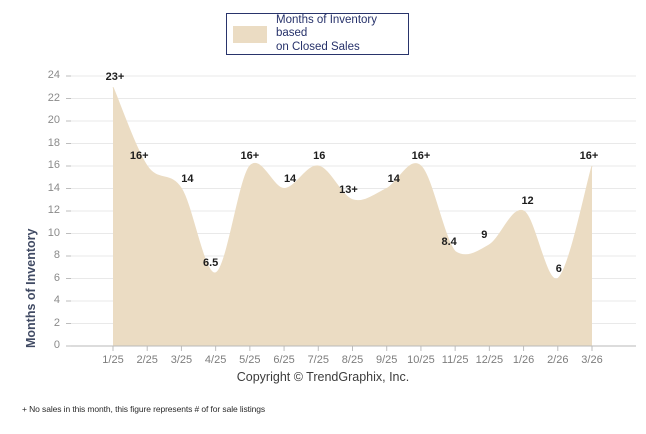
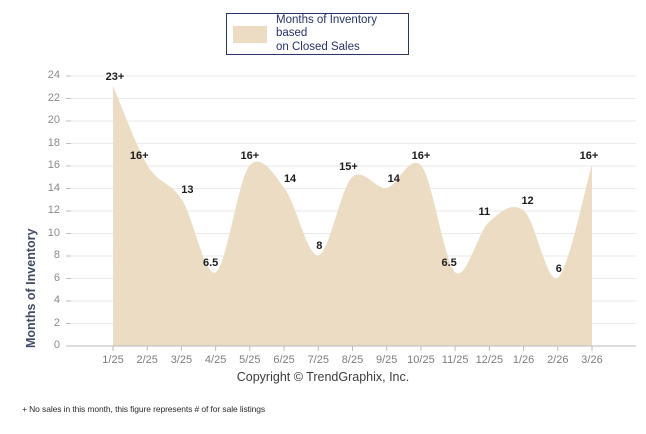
3/25: 14 -> 13
7/25: 16 -> 8
8/25: 13 -> 15
11/25: 8.4 -> 6.5
12/25: 9 -> 11
